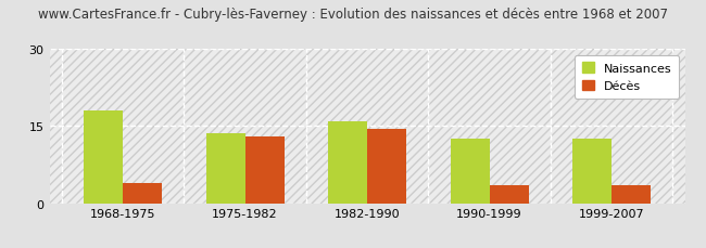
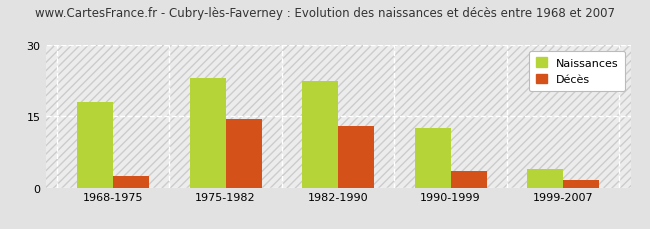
Décès/1968-1975: 4.0 -> 2.5
Naissances/1975-1982: 13.5 -> 23.0
Décès/1975-1982: 13.0 -> 14.5
Naissances/1982-1990: 16.0 -> 22.5
Décès/1982-1990: 14.5 -> 13.0
Naissances/1999-2007: 12.5 -> 4.0
Décès/1999-2007: 3.5 -> 1.5
